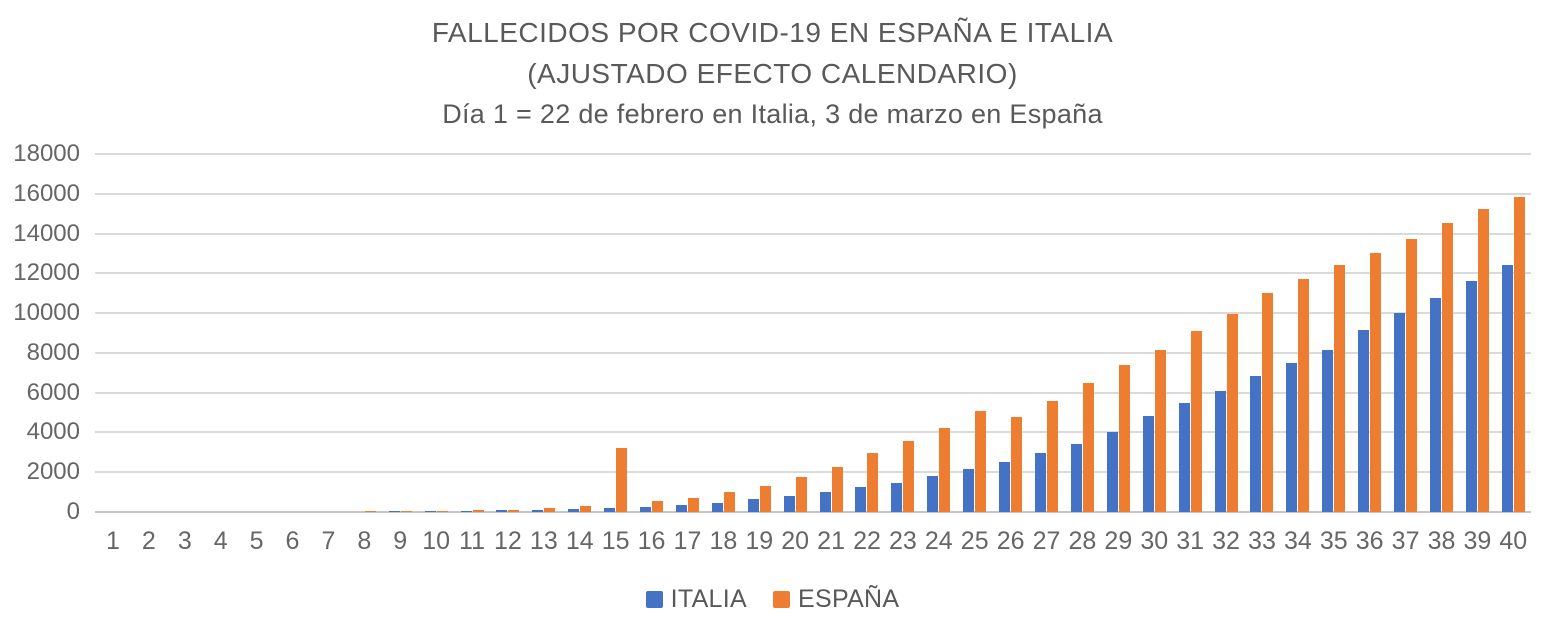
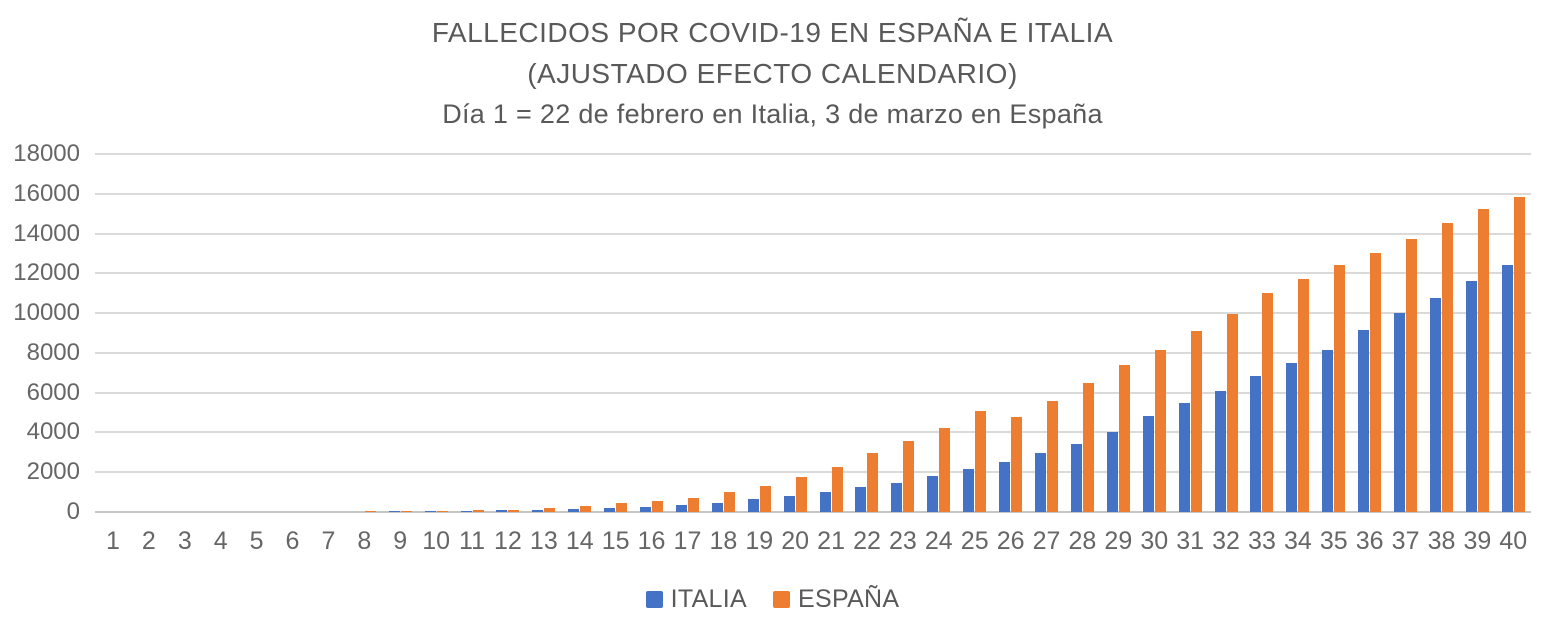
ESPAÑA/15: 3200 -> 400
